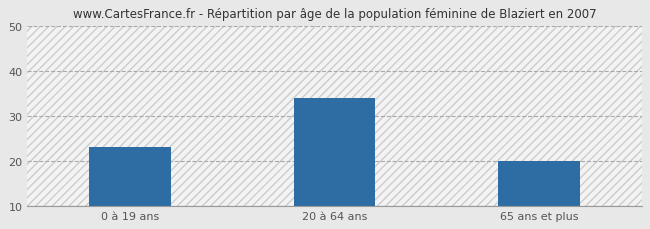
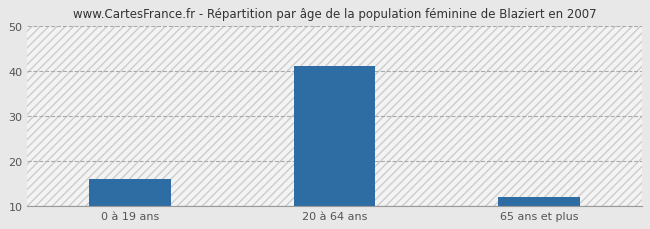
0 à 19 ans: 23 -> 16
20 à 64 ans: 34 -> 41
65 ans et plus: 20 -> 12
